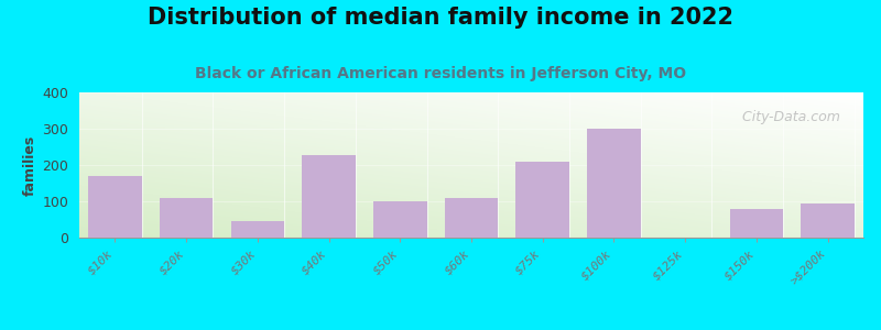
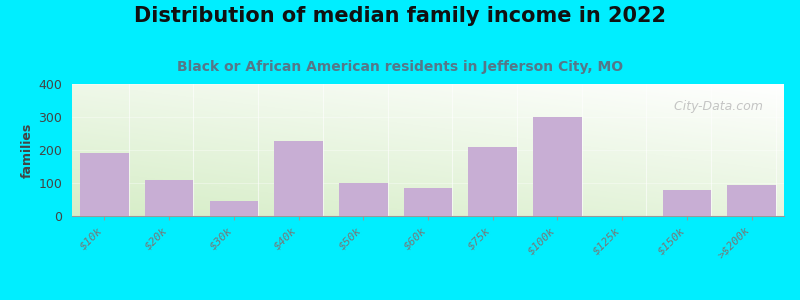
$10k: 170 -> 190
$60k: 110 -> 85
